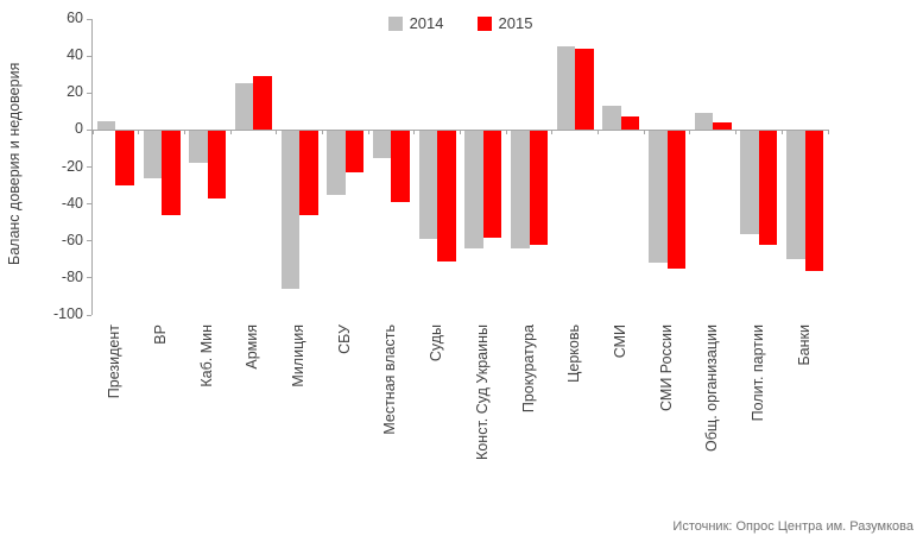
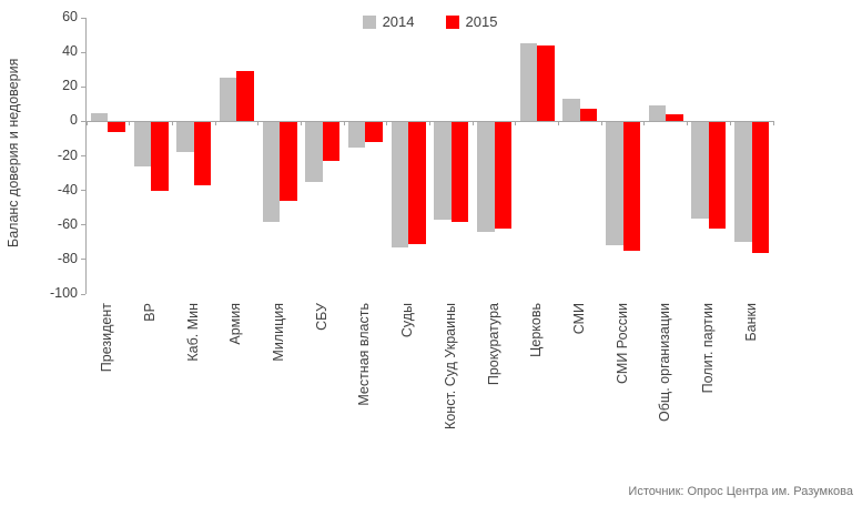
2015/Президент: -30 -> -6
2015/ВР: -46 -> -40
2014/Милиция: -86 -> -58
2015/Местная власть: -39 -> -12
2014/Суды: -59 -> -73
2014/Конст. Суд Украины: -64 -> -57
